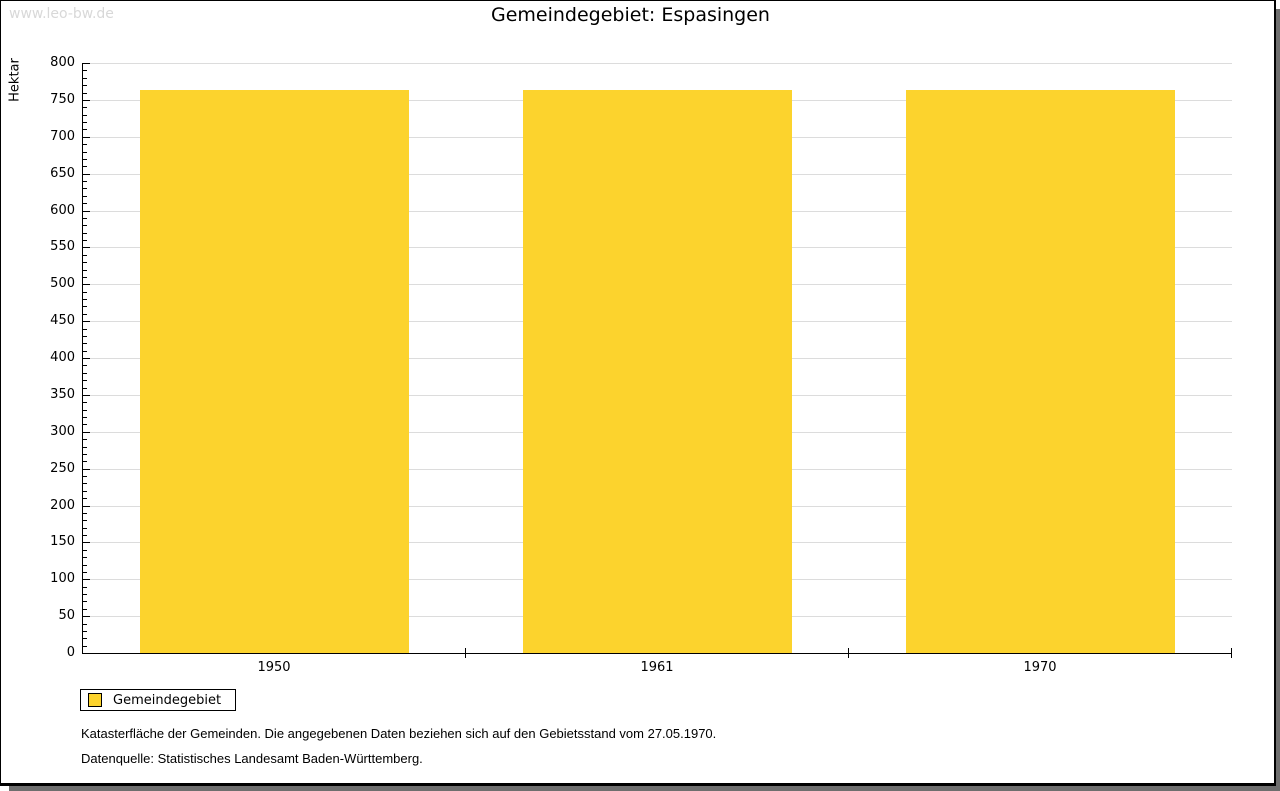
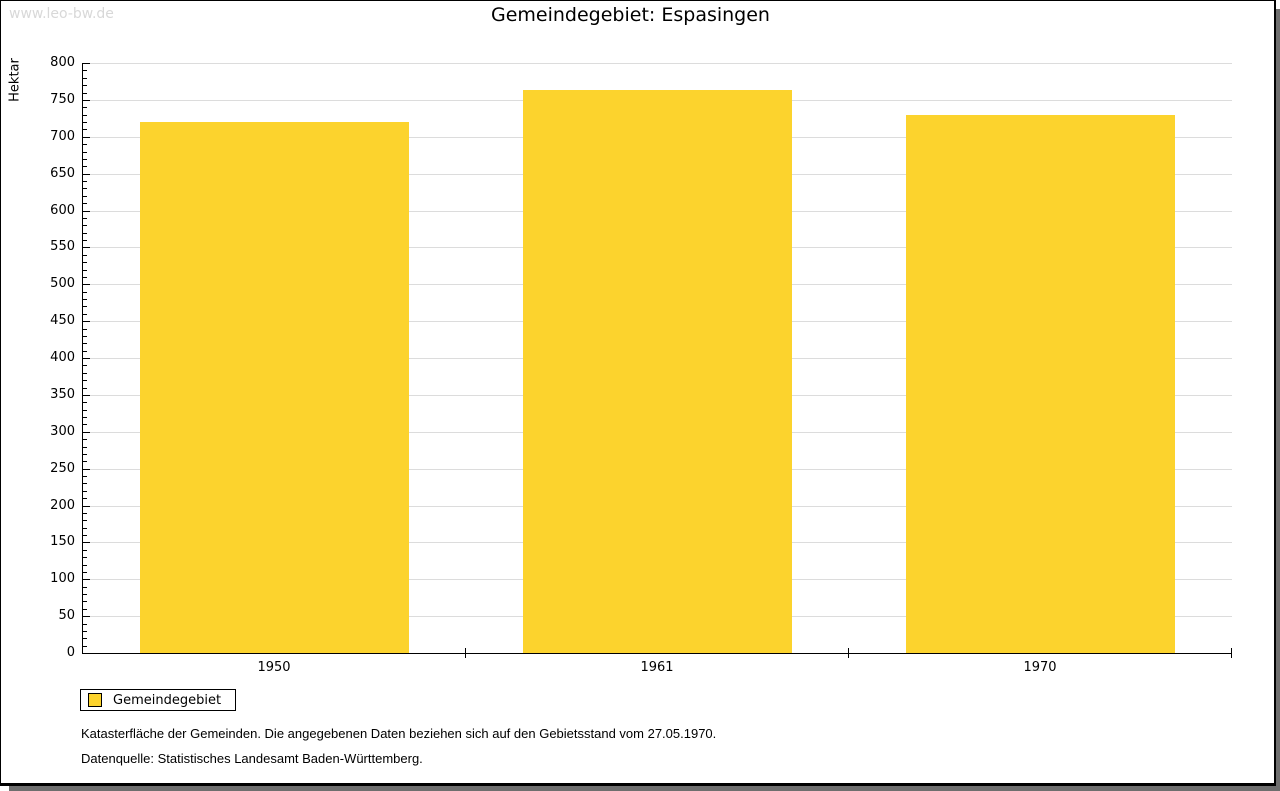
1950: 760 -> 720
1970: 760 -> 730
